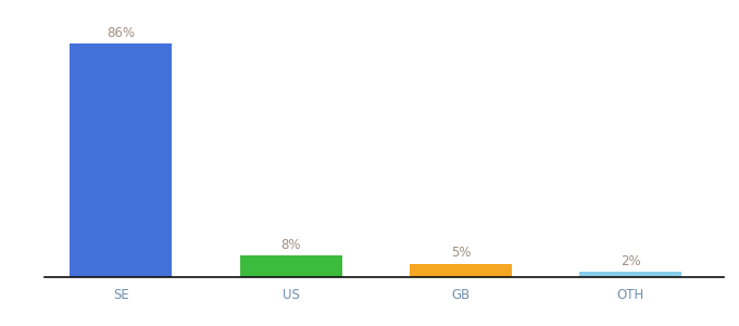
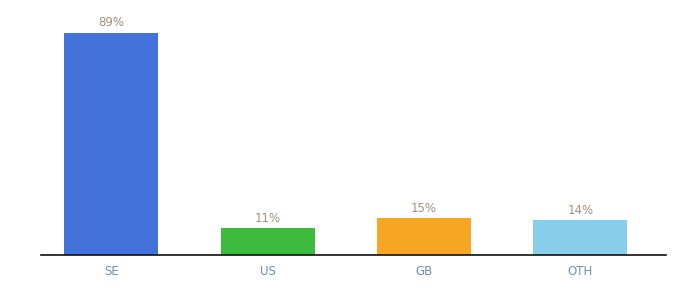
SE: 86% -> 89%
US: 8% -> 11%
GB: 5% -> 15%
OTH: 2% -> 14%
